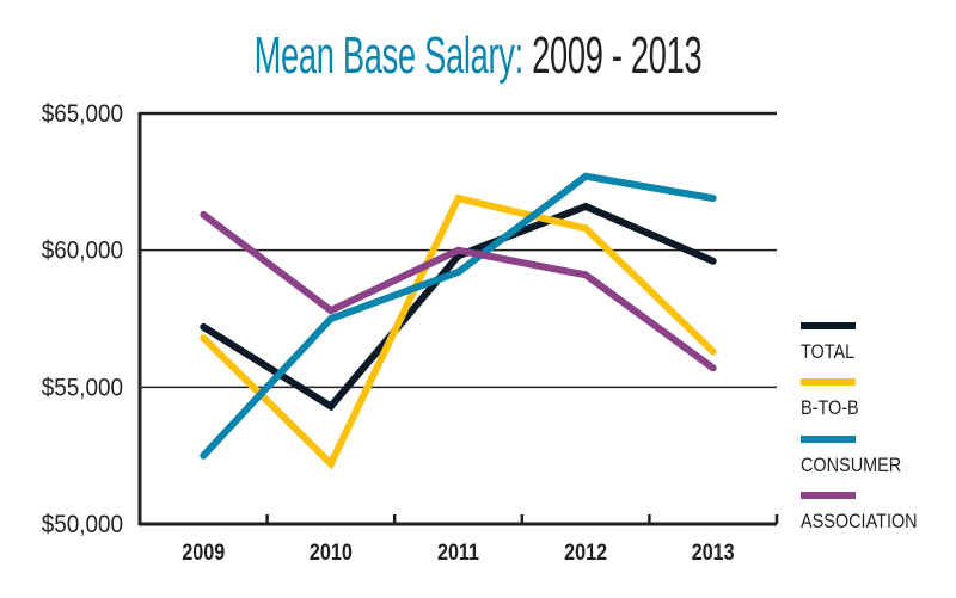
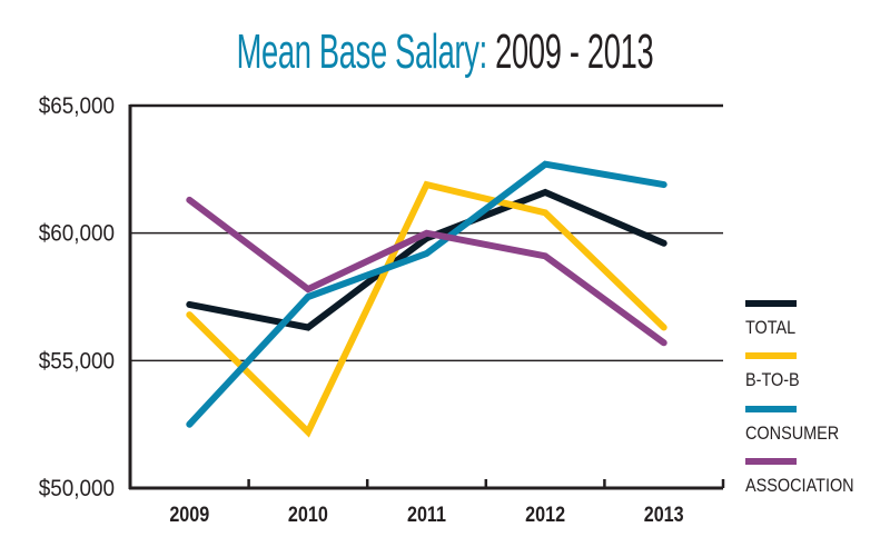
TOTAL/2010: $54300 -> $56300
